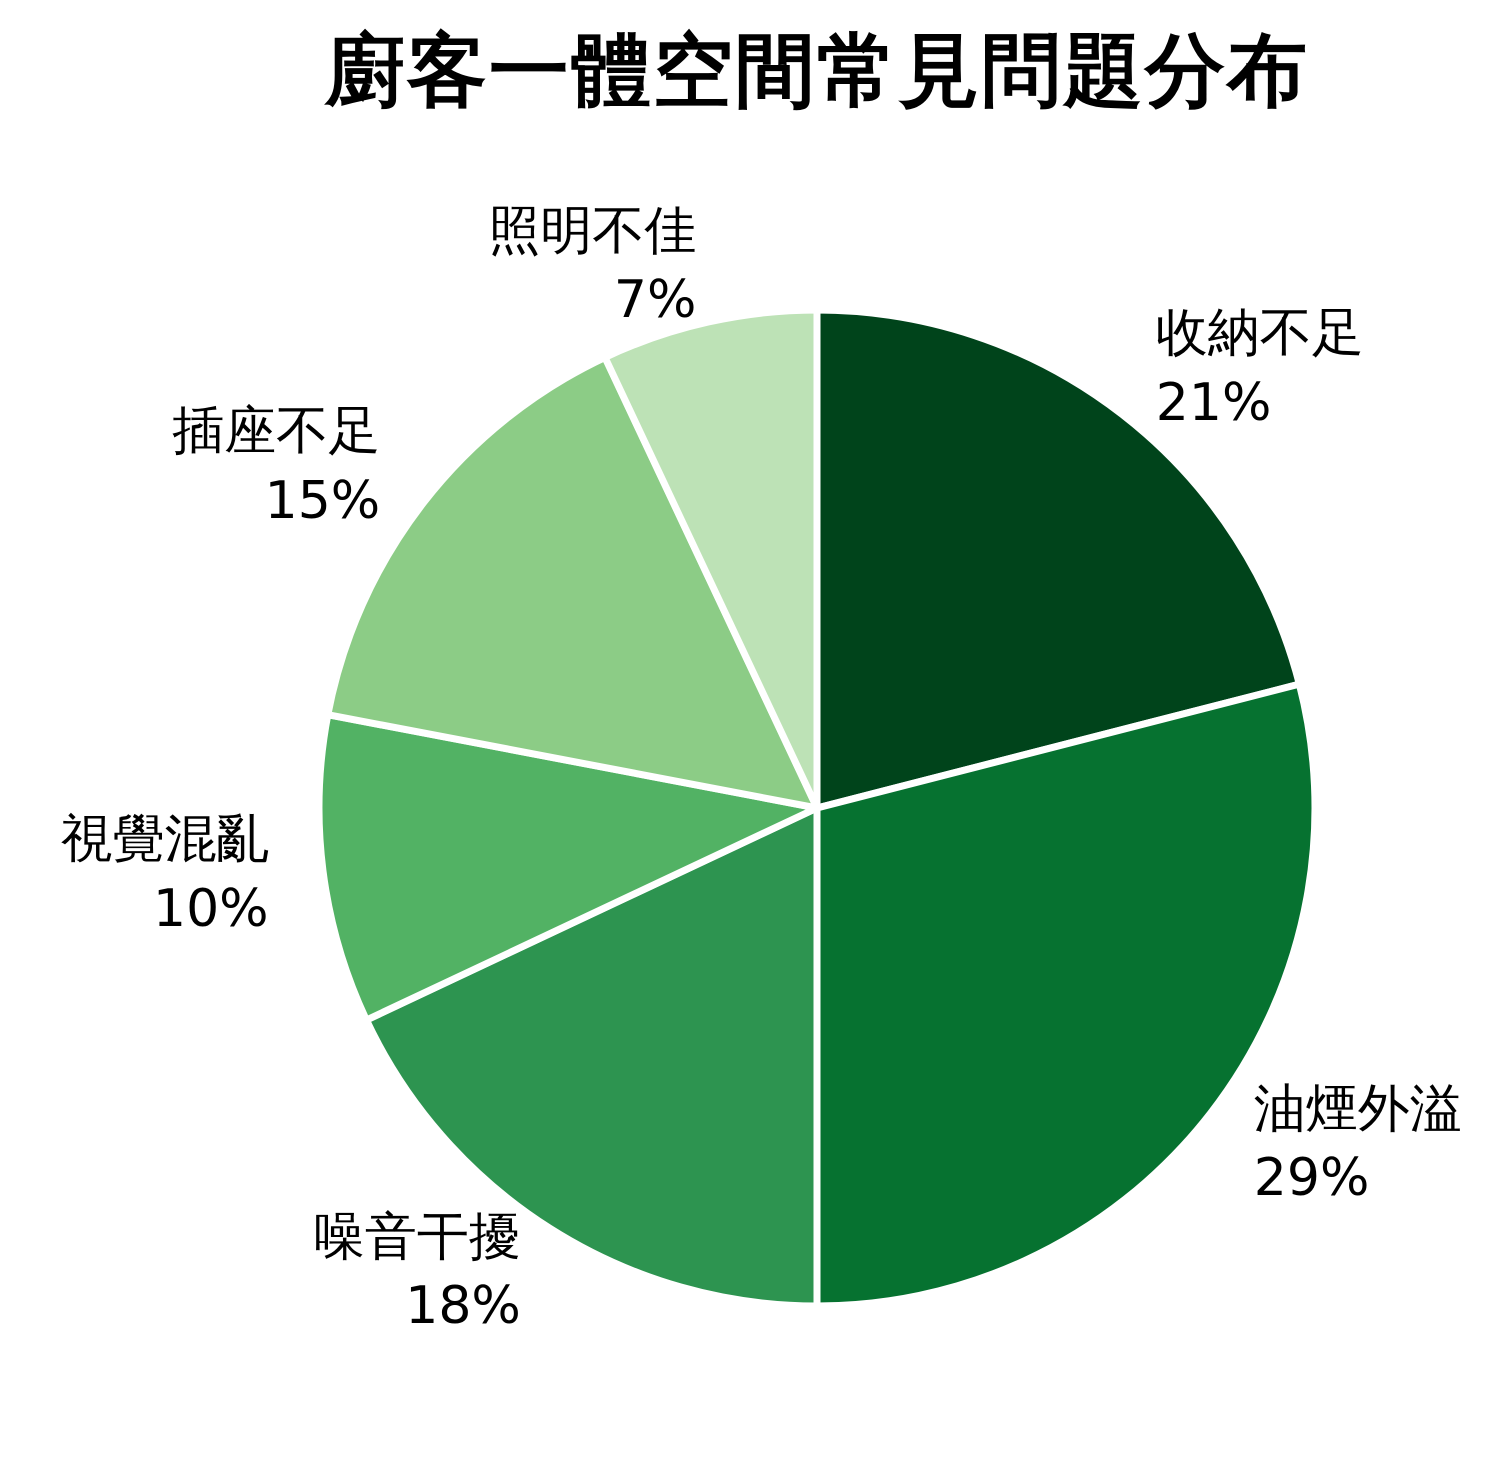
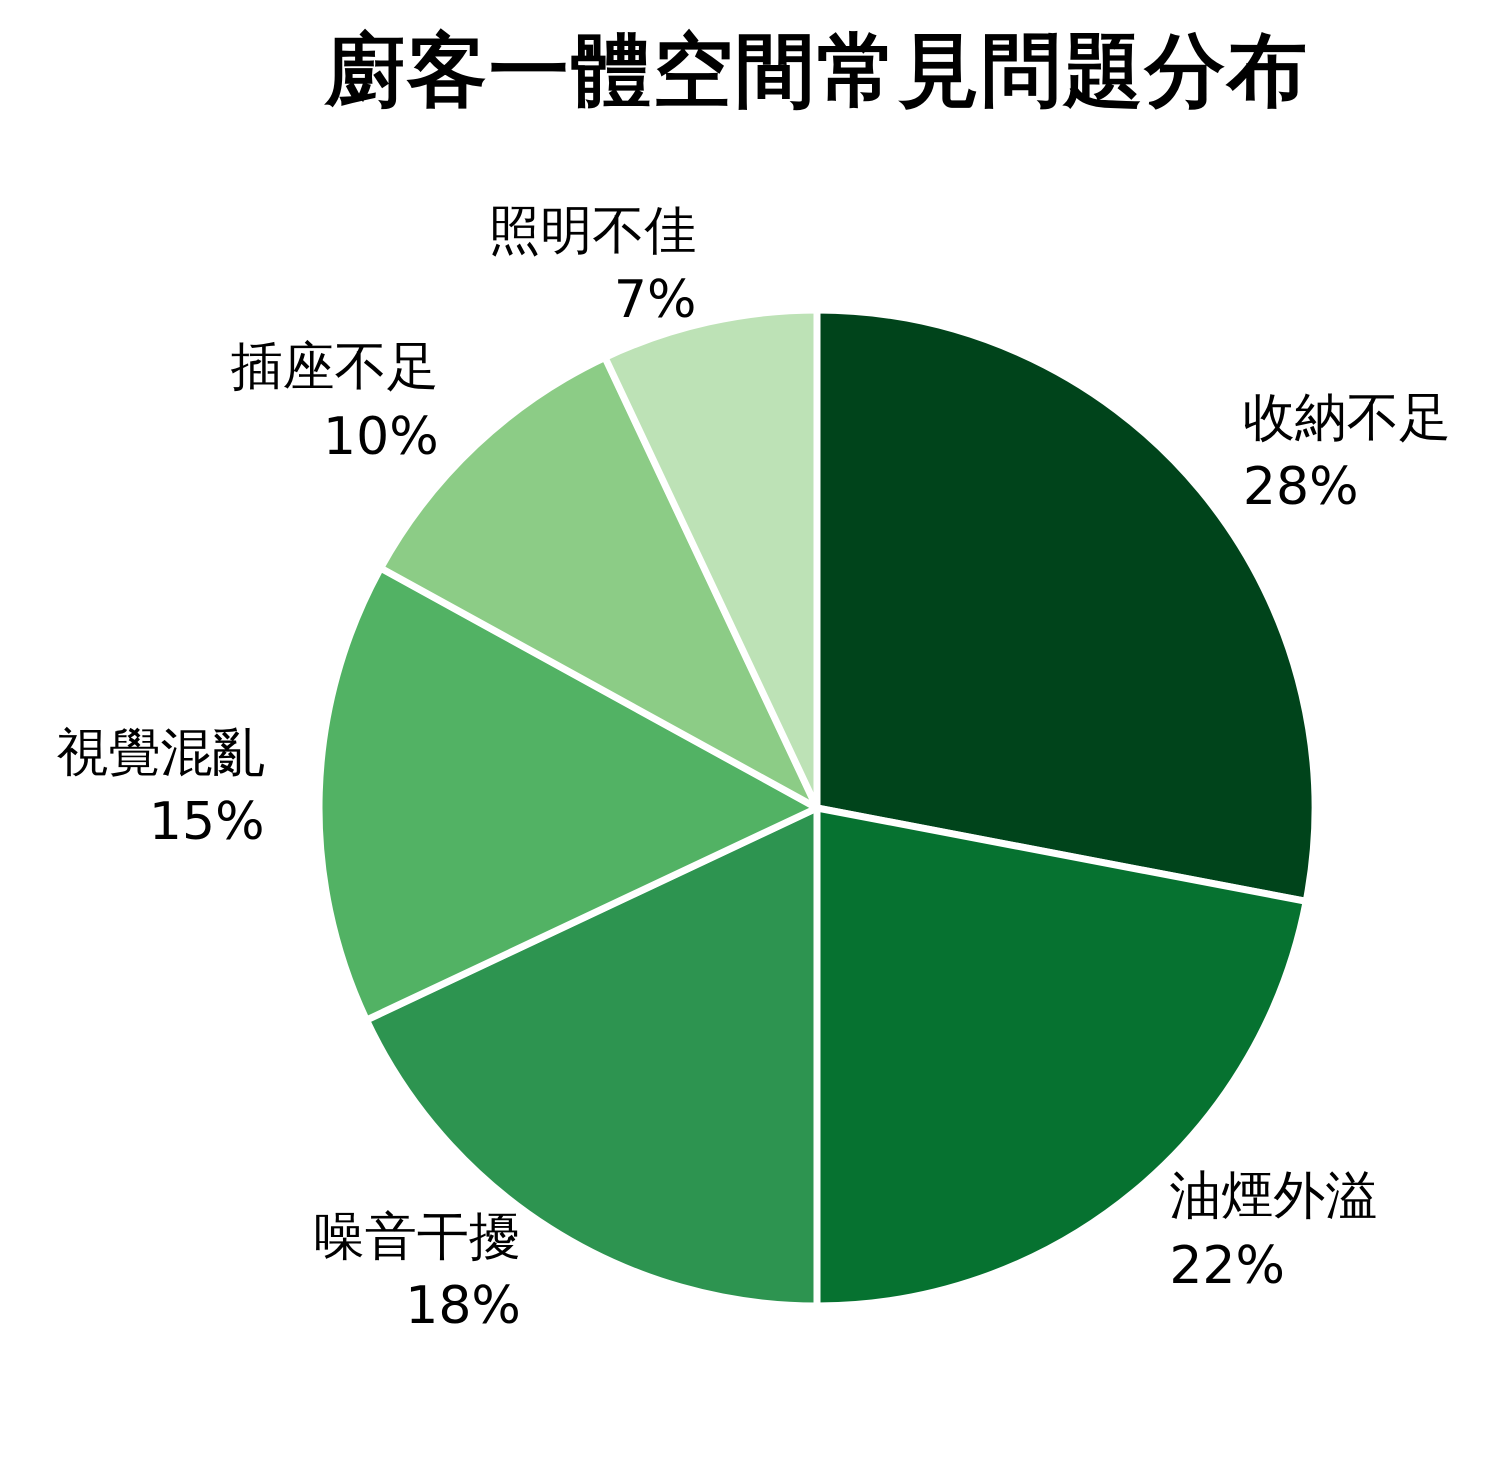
收納不足: 21% -> 28%
油煙外溢: 29% -> 22%
視覺混亂: 10% -> 15%
插座不足: 15% -> 10%
